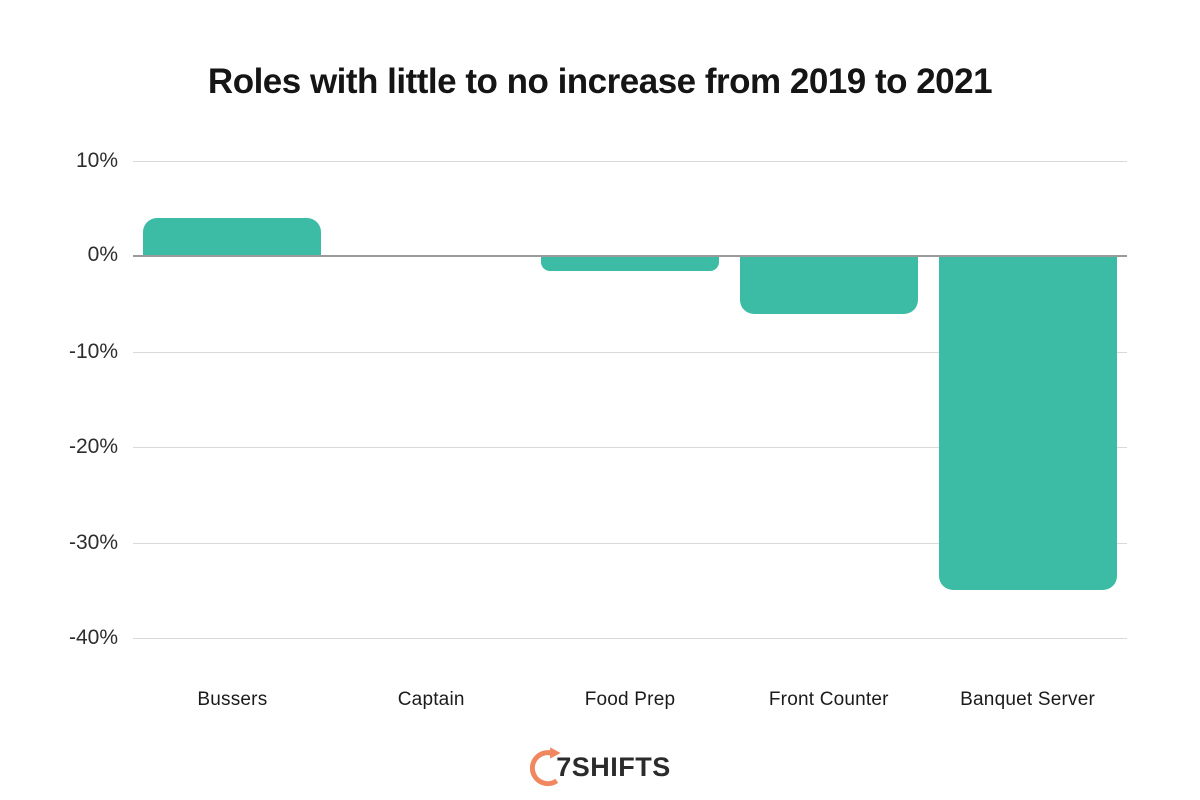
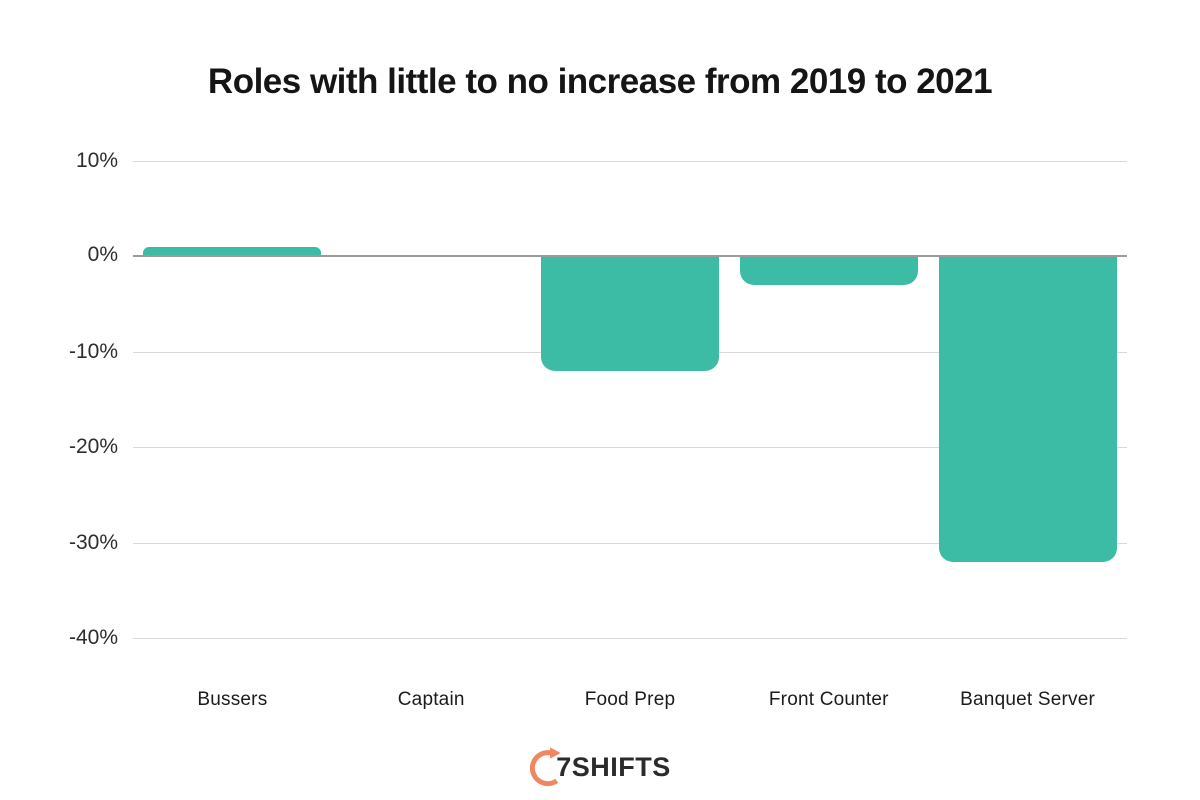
Bussers: 4% -> 1%
Food Prep: -2% -> -12%
Front Counter: -6% -> -3%
Banquet Server: -35% -> -32%
